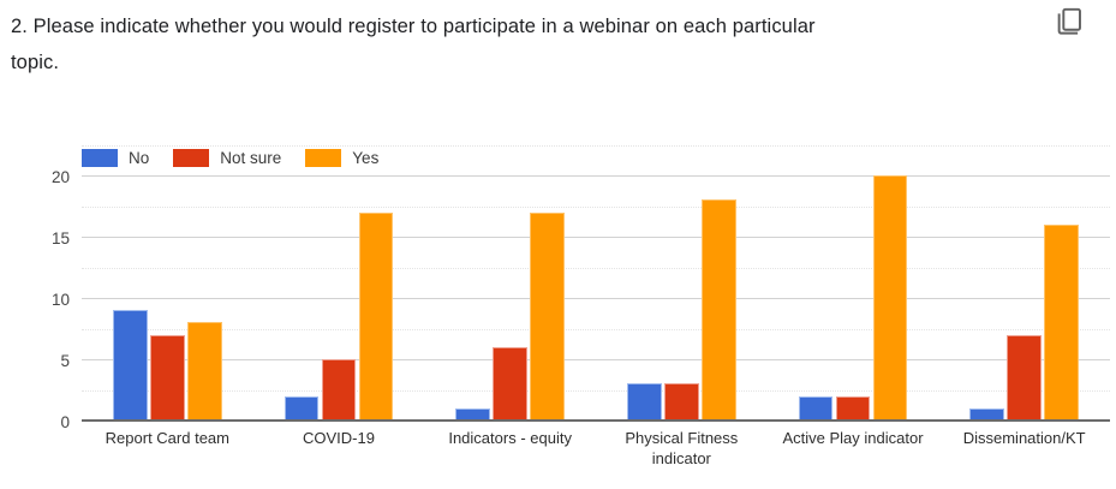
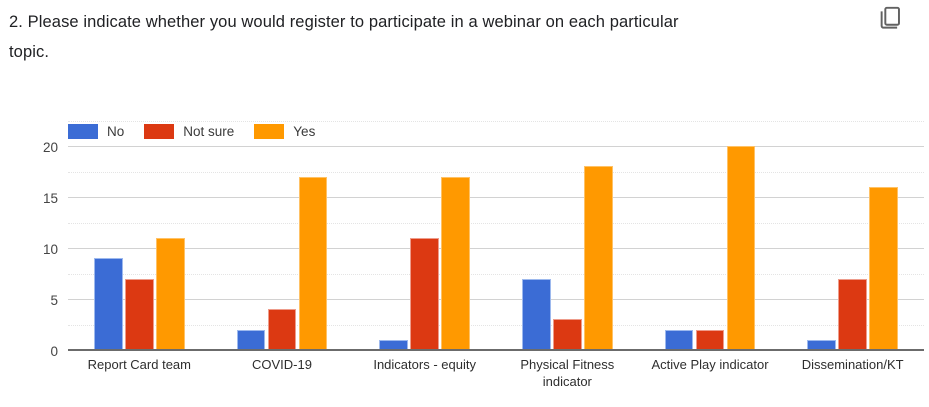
Yes/Report Card team: 8 -> 11
Not sure/COVID-19: 5 -> 4
Not sure/Indicators - equity: 6 -> 11
No/Physical Fitness indicator: 3 -> 7
